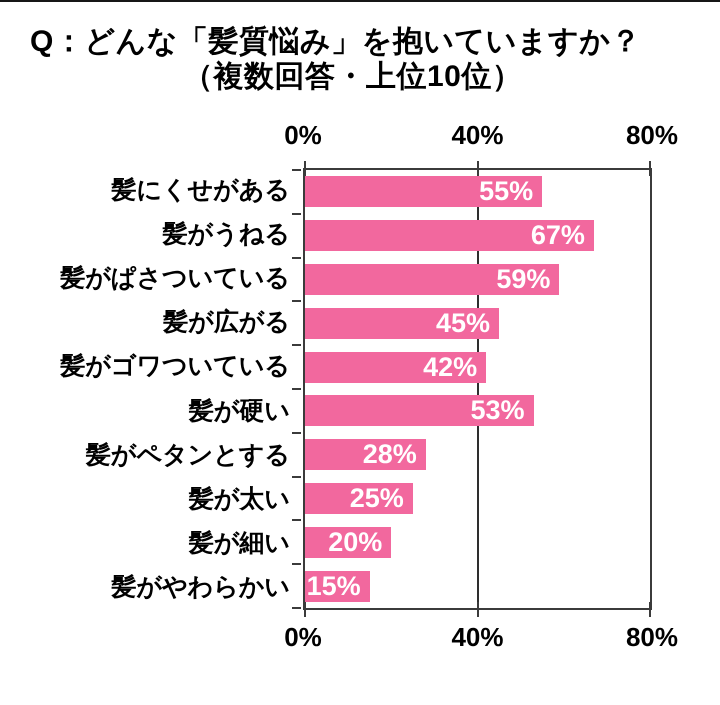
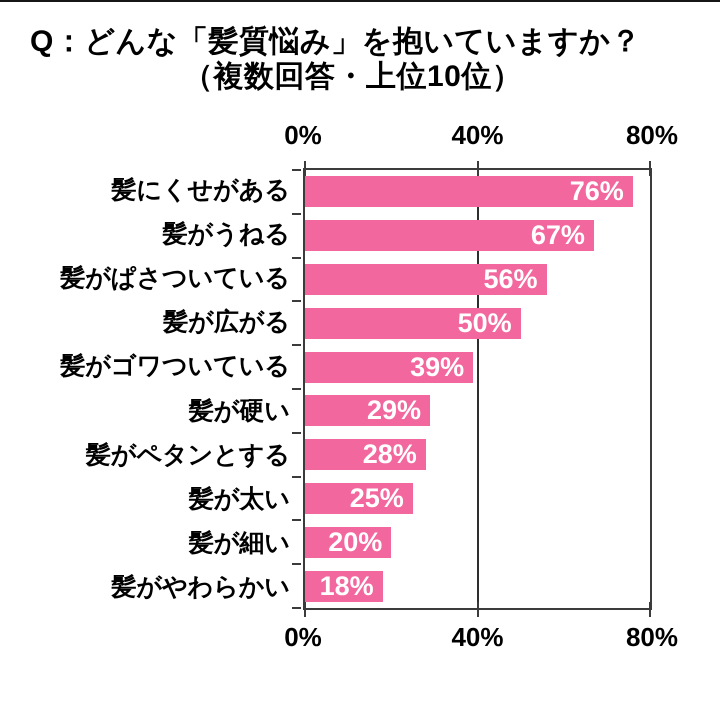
髪にくせがある: 55% -> 76%
髪がぱさついている: 59% -> 56%
髪が広がる: 45% -> 50%
髪がゴワついている: 42% -> 39%
髪が硬い: 53% -> 29%
髪がやわらかい: 15% -> 18%
